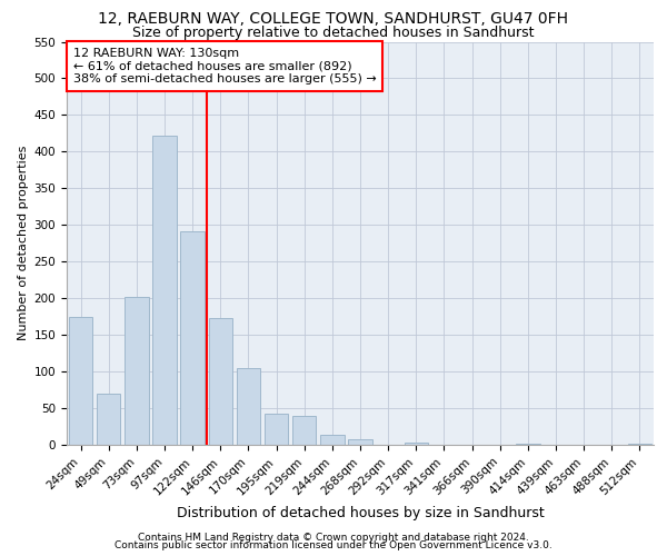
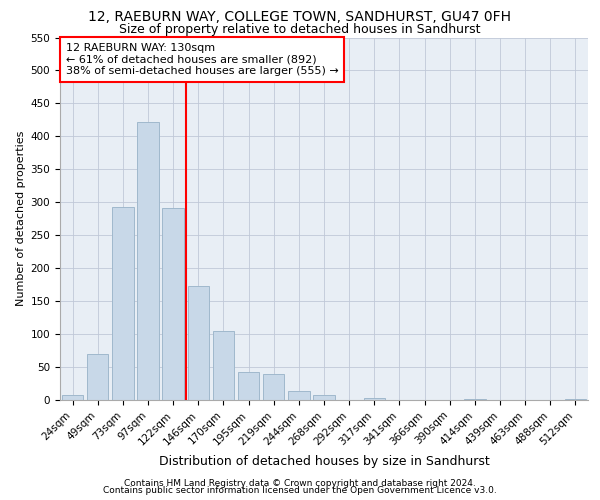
24sqm: 174 -> 7
73sqm: 202 -> 293
